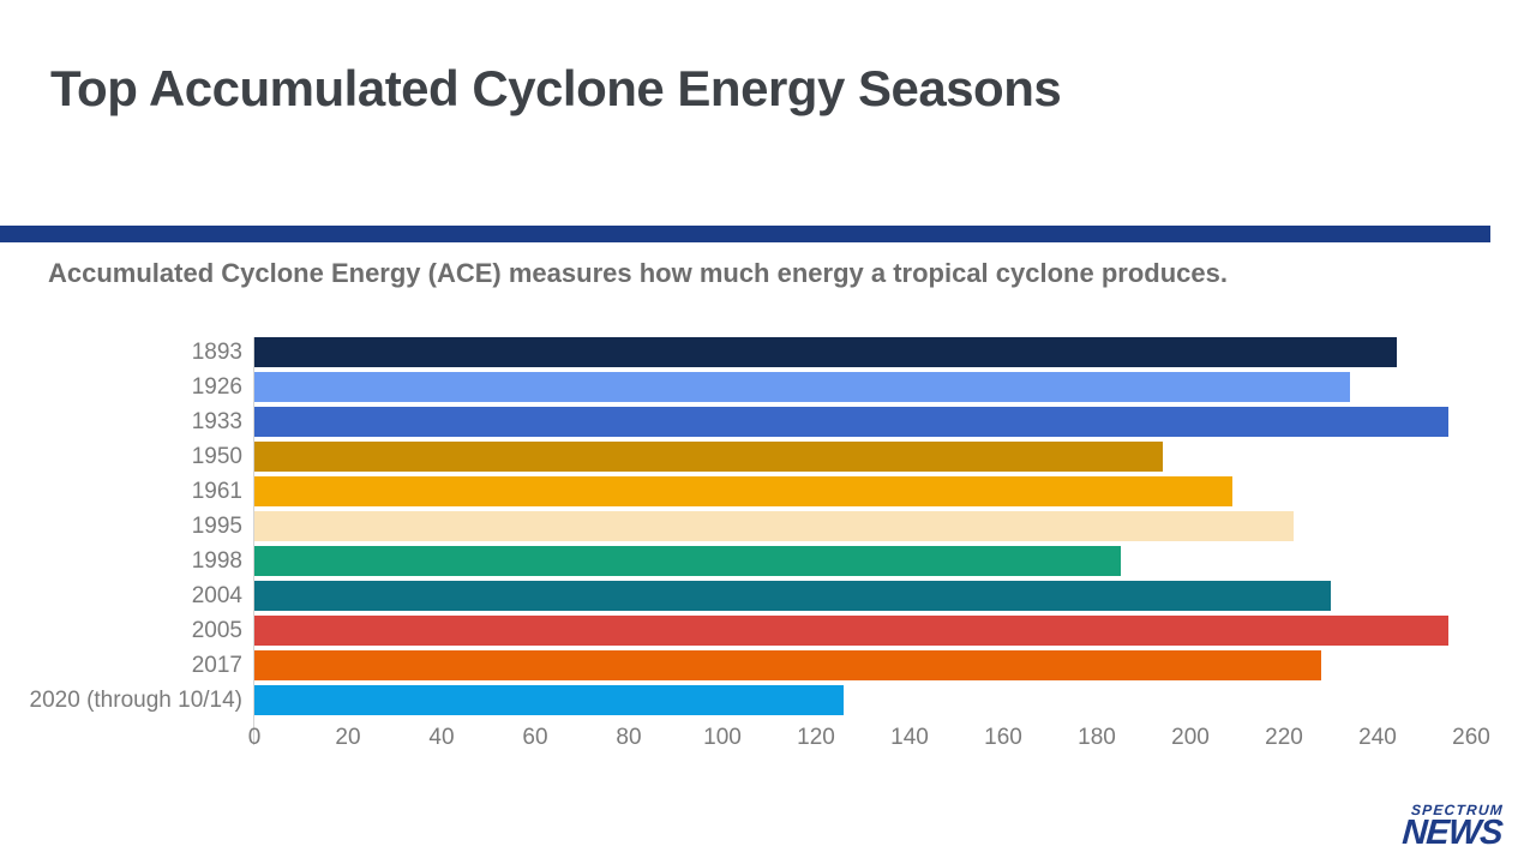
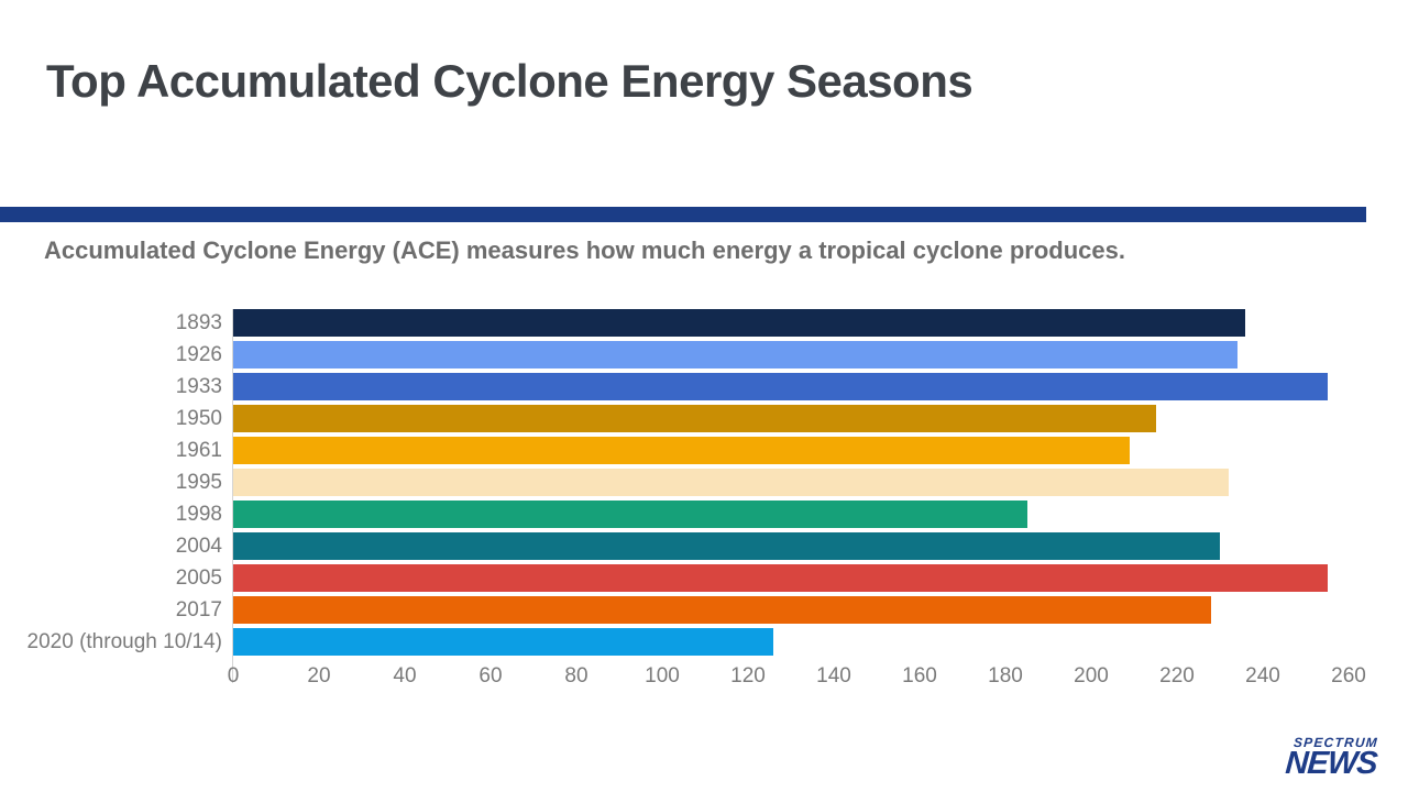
1893: 244 -> 236
1950: 194 -> 215
1995: 222 -> 232
